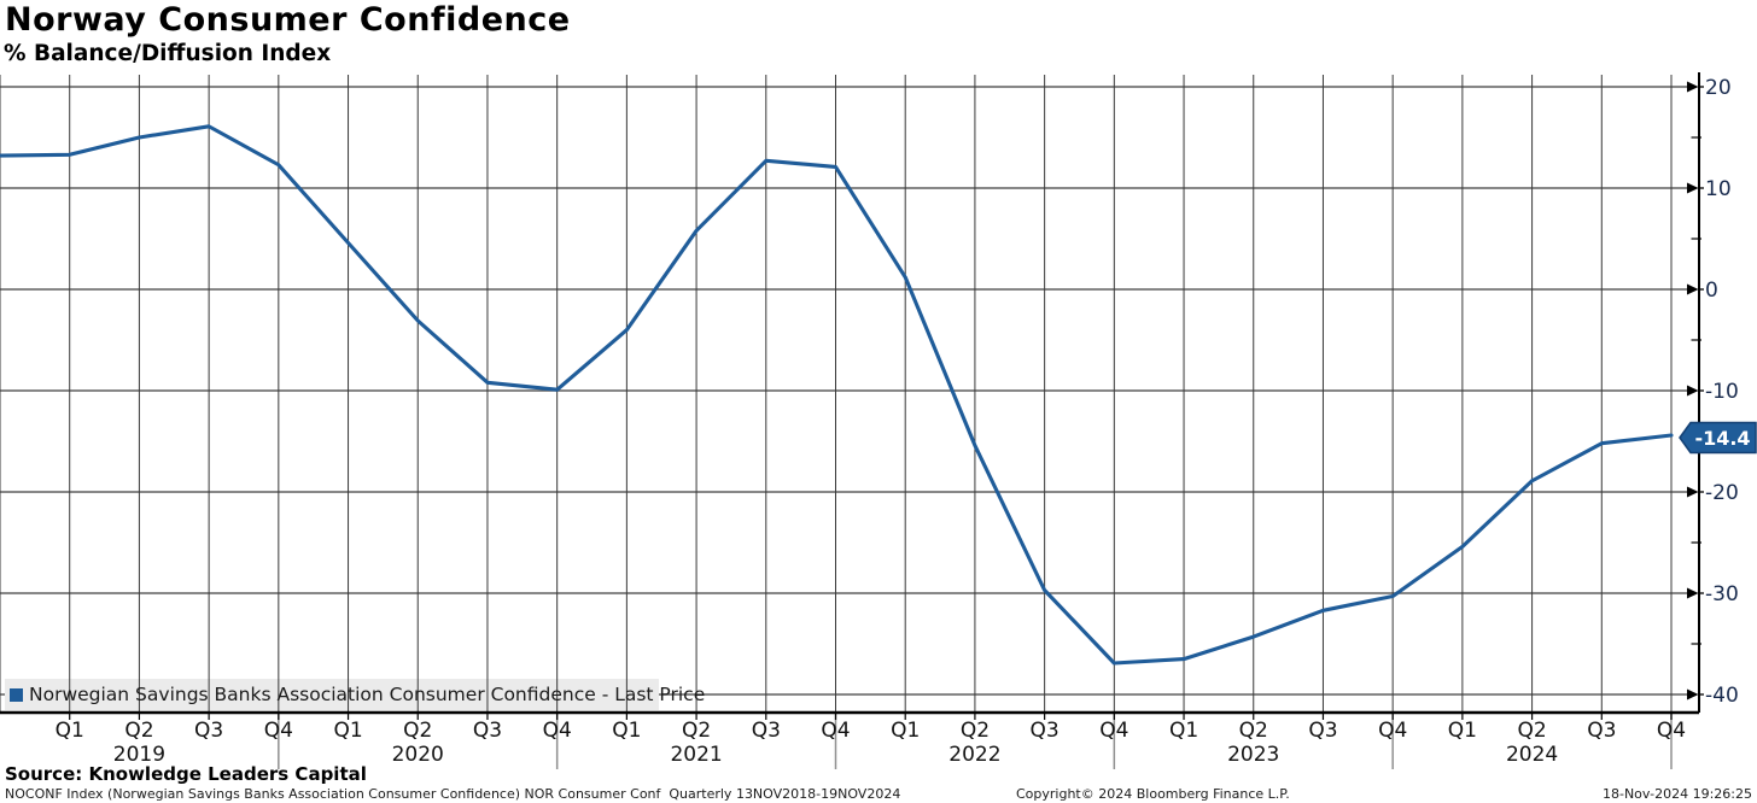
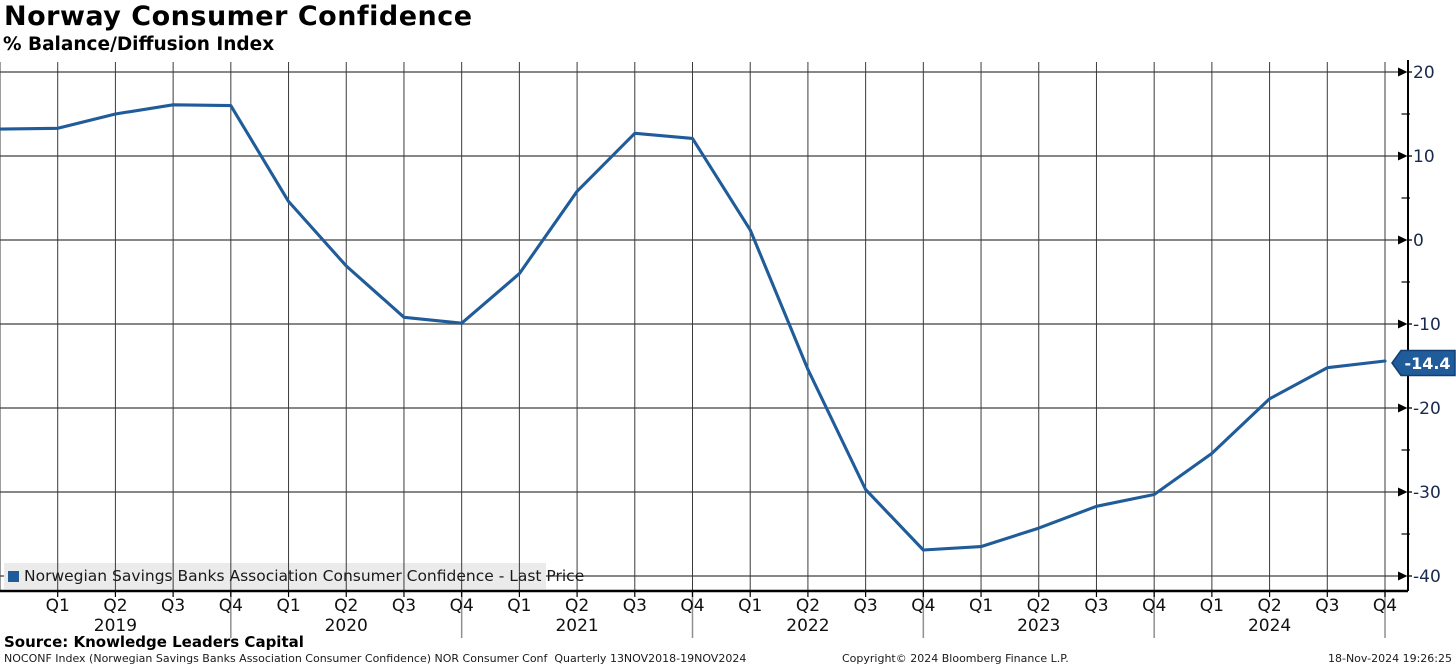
Q4 2019: 12 -> 16
